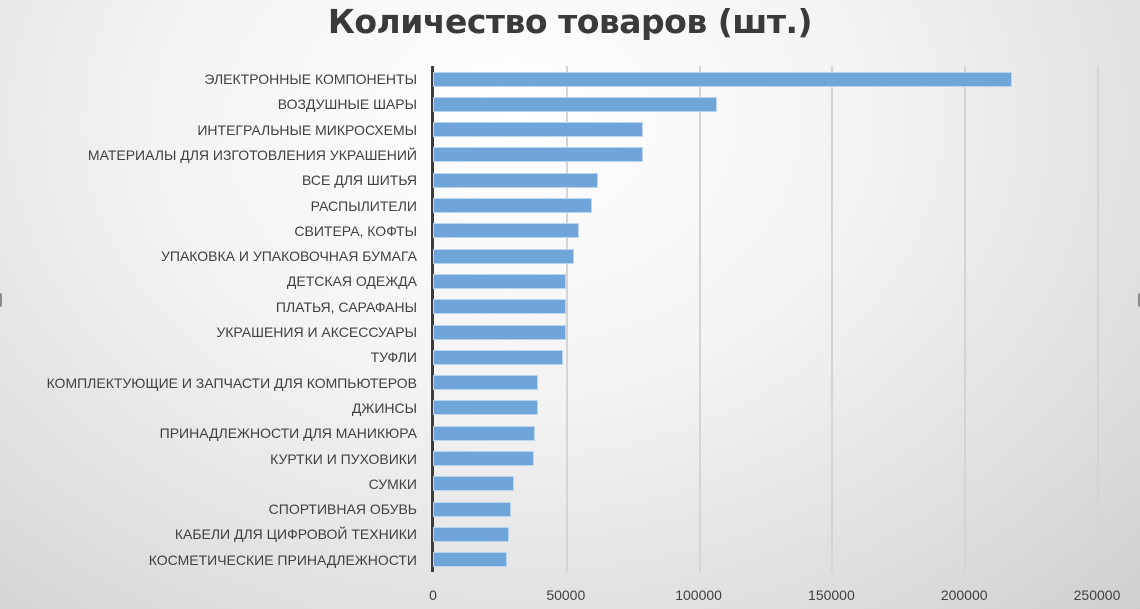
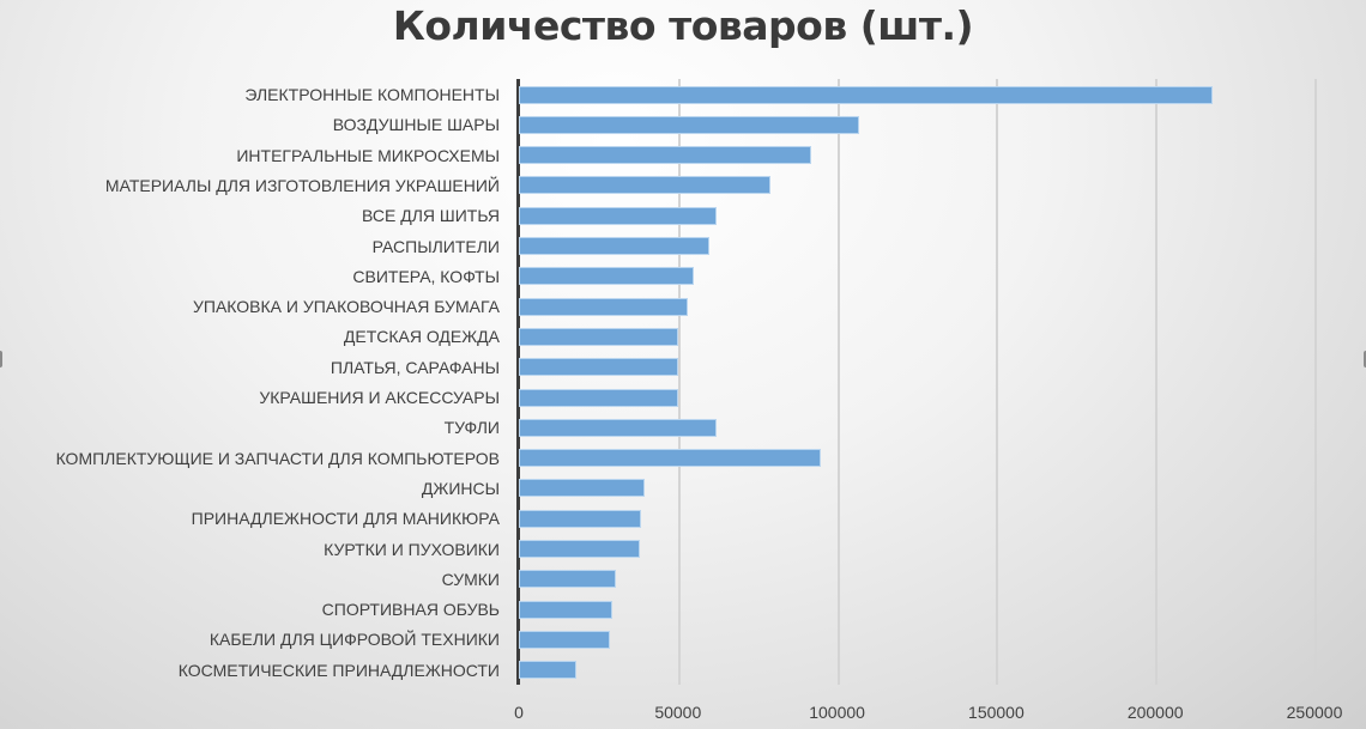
ИНТЕГРАЛЬНЫЕ МИКРОСХЕМЫ: 79000 -> 92000
ТУФЛИ: 49000 -> 62000
КОМПЛЕКТУЮЩИЕ И ЗАПЧАСТИ ДЛЯ КОМПЬЮТЕРОВ: 40000 -> 95000
КОСМЕТИЧЕСКИЕ ПРИНАДЛЕЖНОСТИ: 28000 -> 18000
